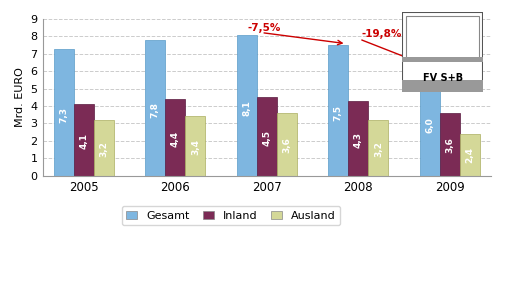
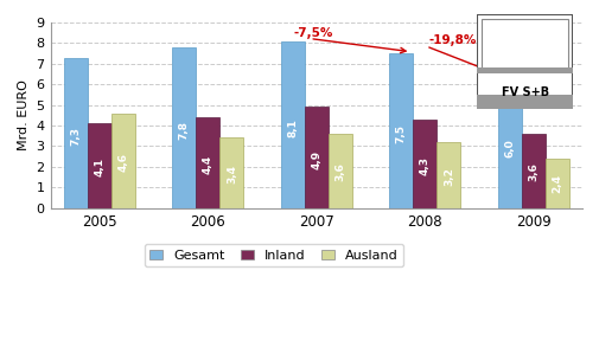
Ausland/2005: 3,2 -> 4,6
Inland/2007: 4,5 -> 4,9
